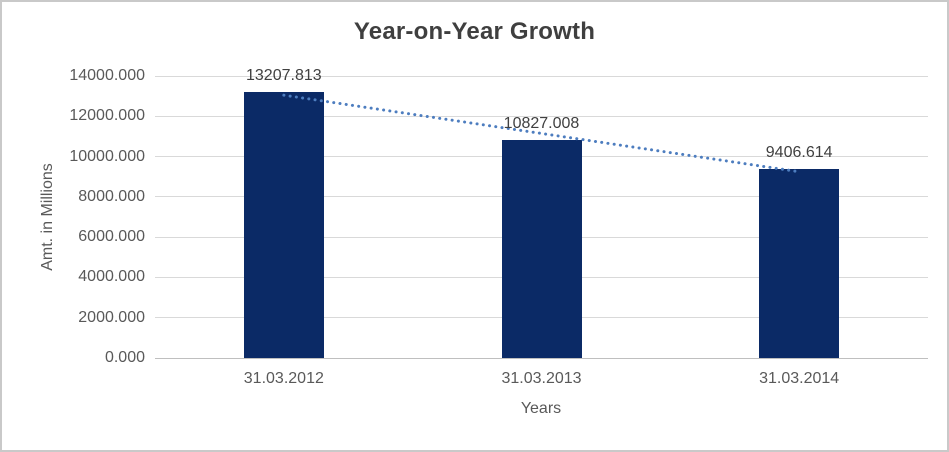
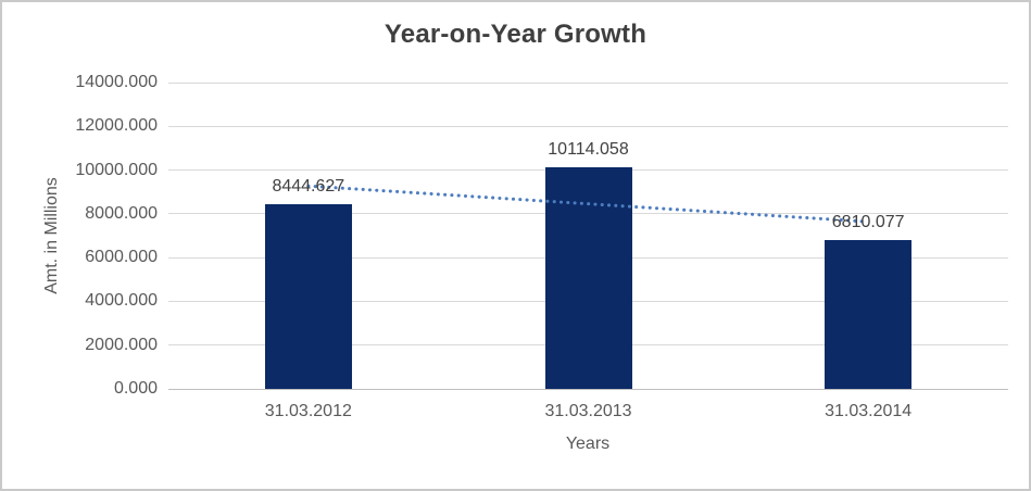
31.03.2012: 13207.813 -> 8444.627
31.03.2013: 10827.008 -> 10114.058
31.03.2014: 9406.614 -> 6810.077
